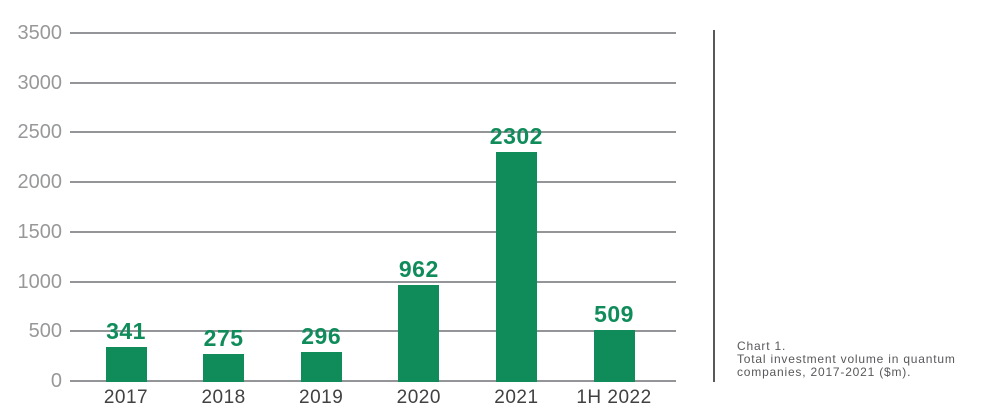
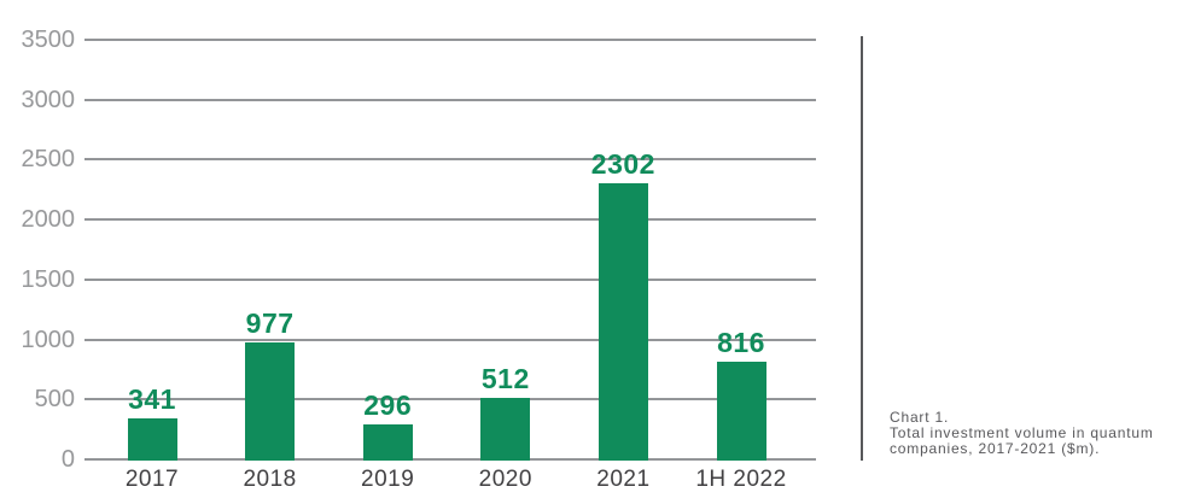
2018: 275 -> 977
2020: 962 -> 512
1H 2022: 509 -> 816
